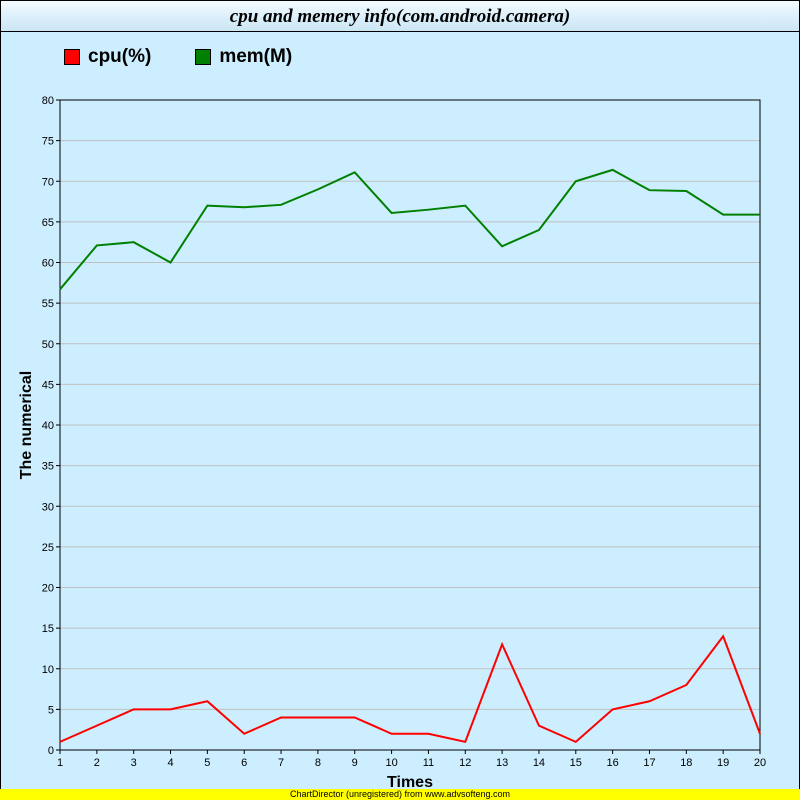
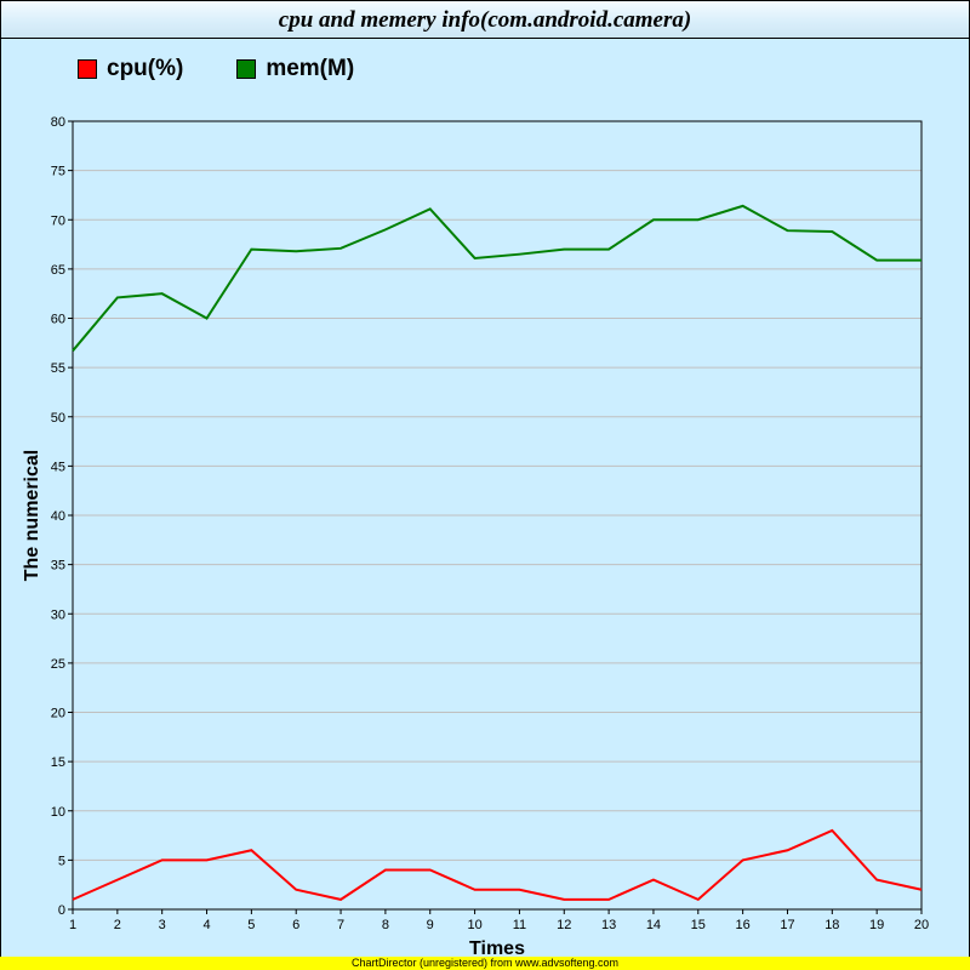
cpu(%)/7: 4 -> 1
cpu(%)/13: 13 -> 1
mem(M)/13: 62 -> 67
mem(M)/14: 64 -> 70
cpu(%)/19: 14 -> 3
